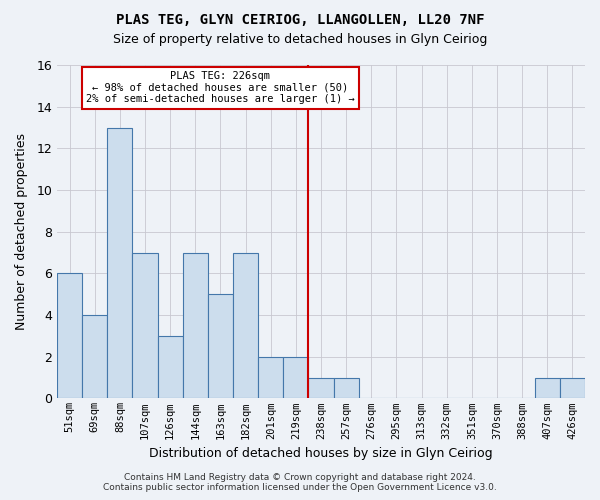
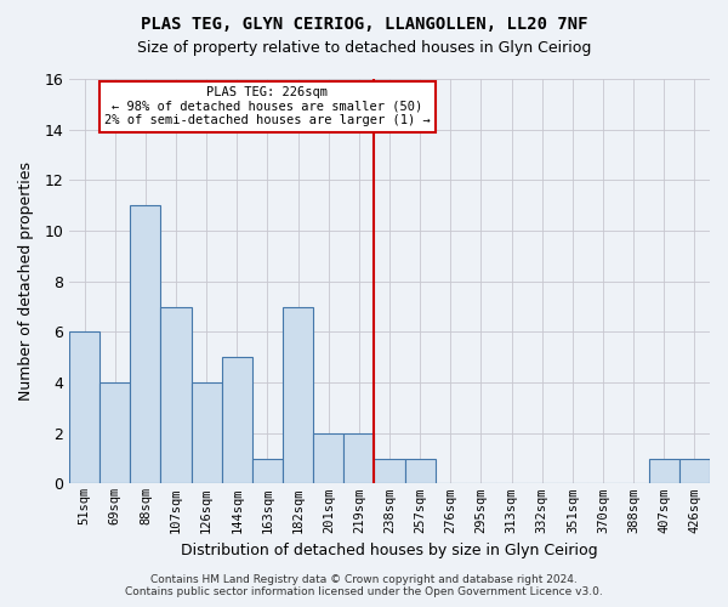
88sqm: 13 -> 11
126sqm: 3 -> 4
144sqm: 7 -> 5
163sqm: 5 -> 1
